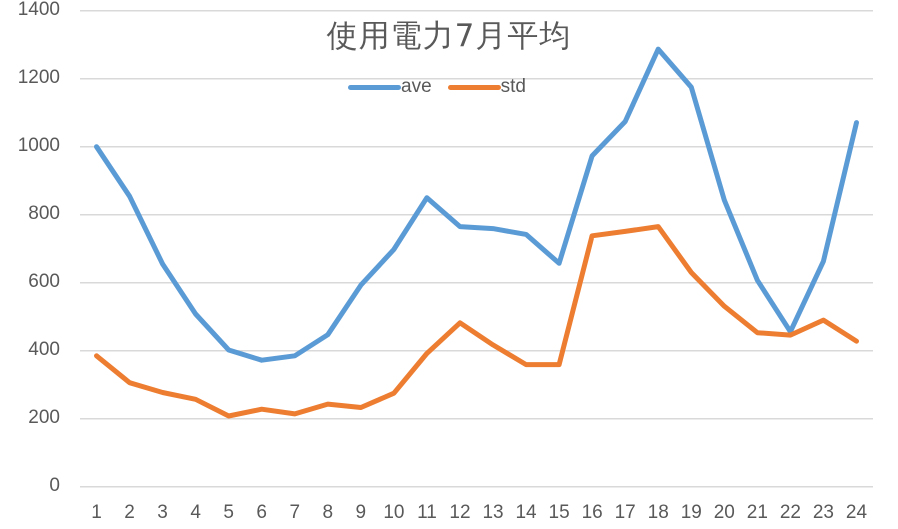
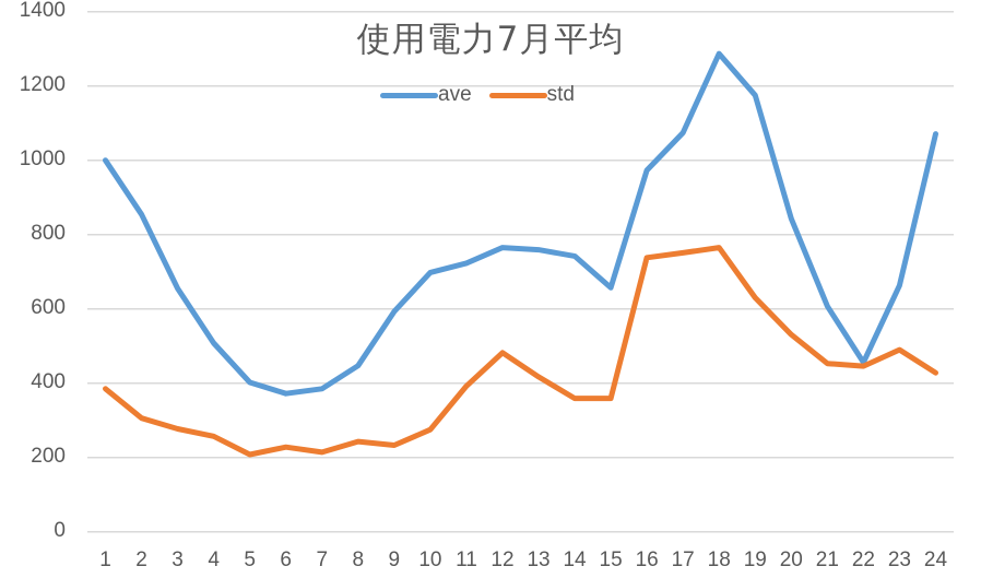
ave/11: 850 -> 720
